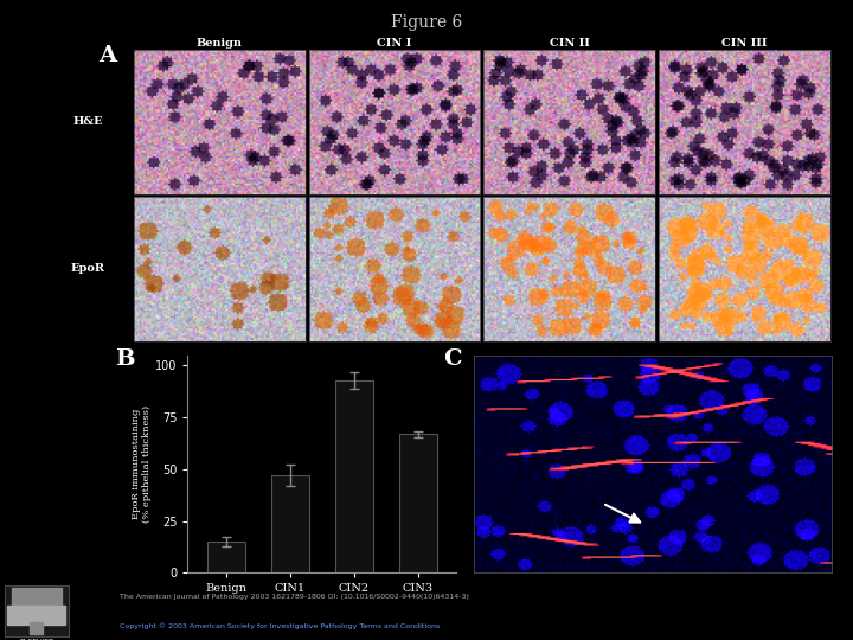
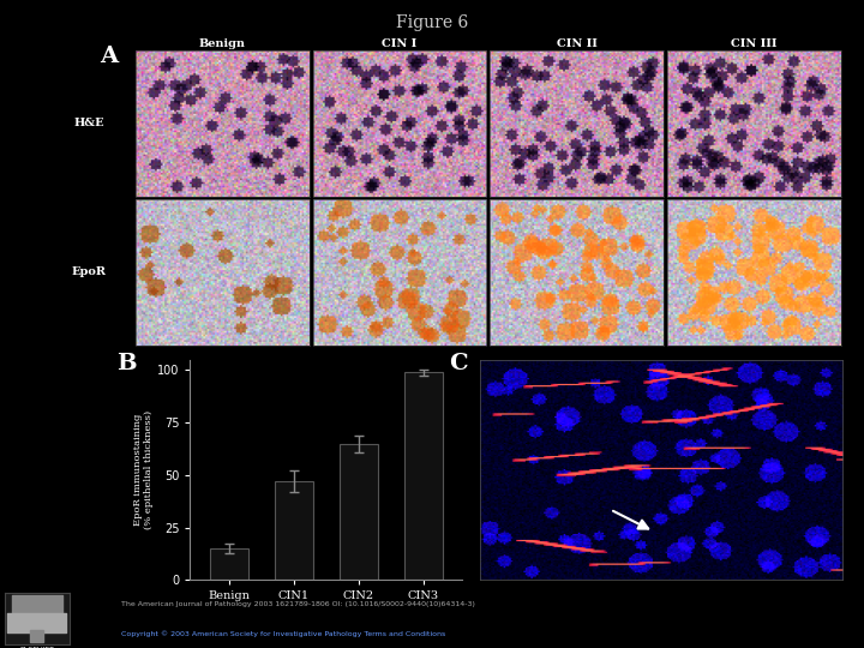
CIN2: 93 -> 65
CIN3: 67 -> 99
